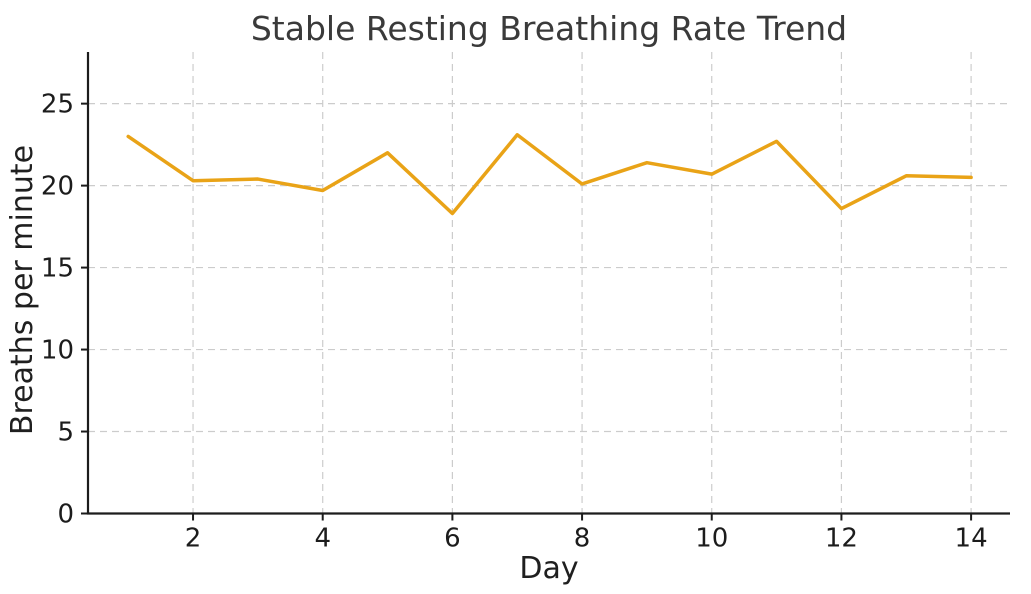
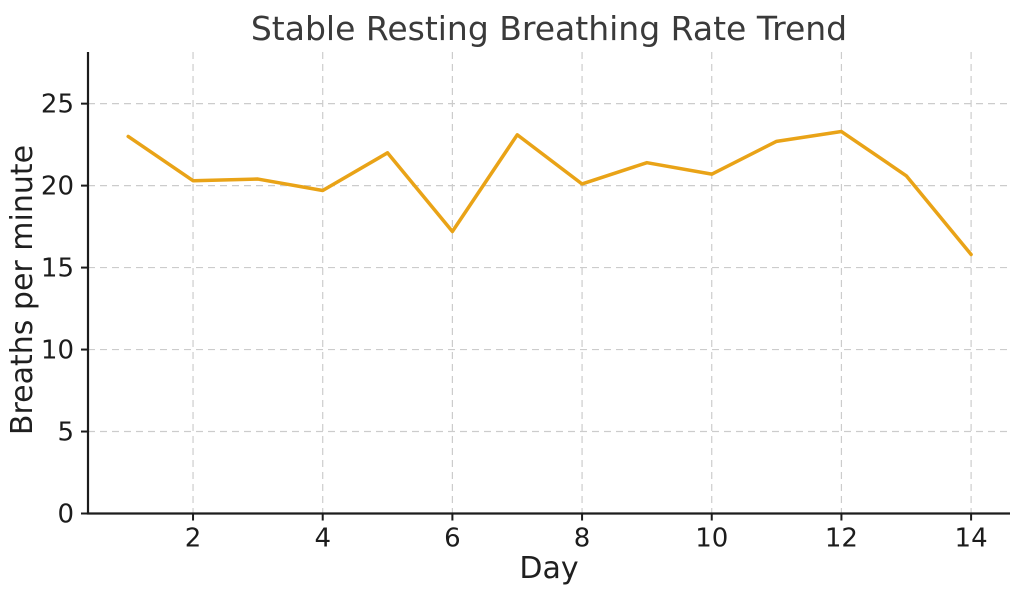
6: 18.3 -> 17.2
12: 18.6 -> 23.3
14: 20.5 -> 15.8
